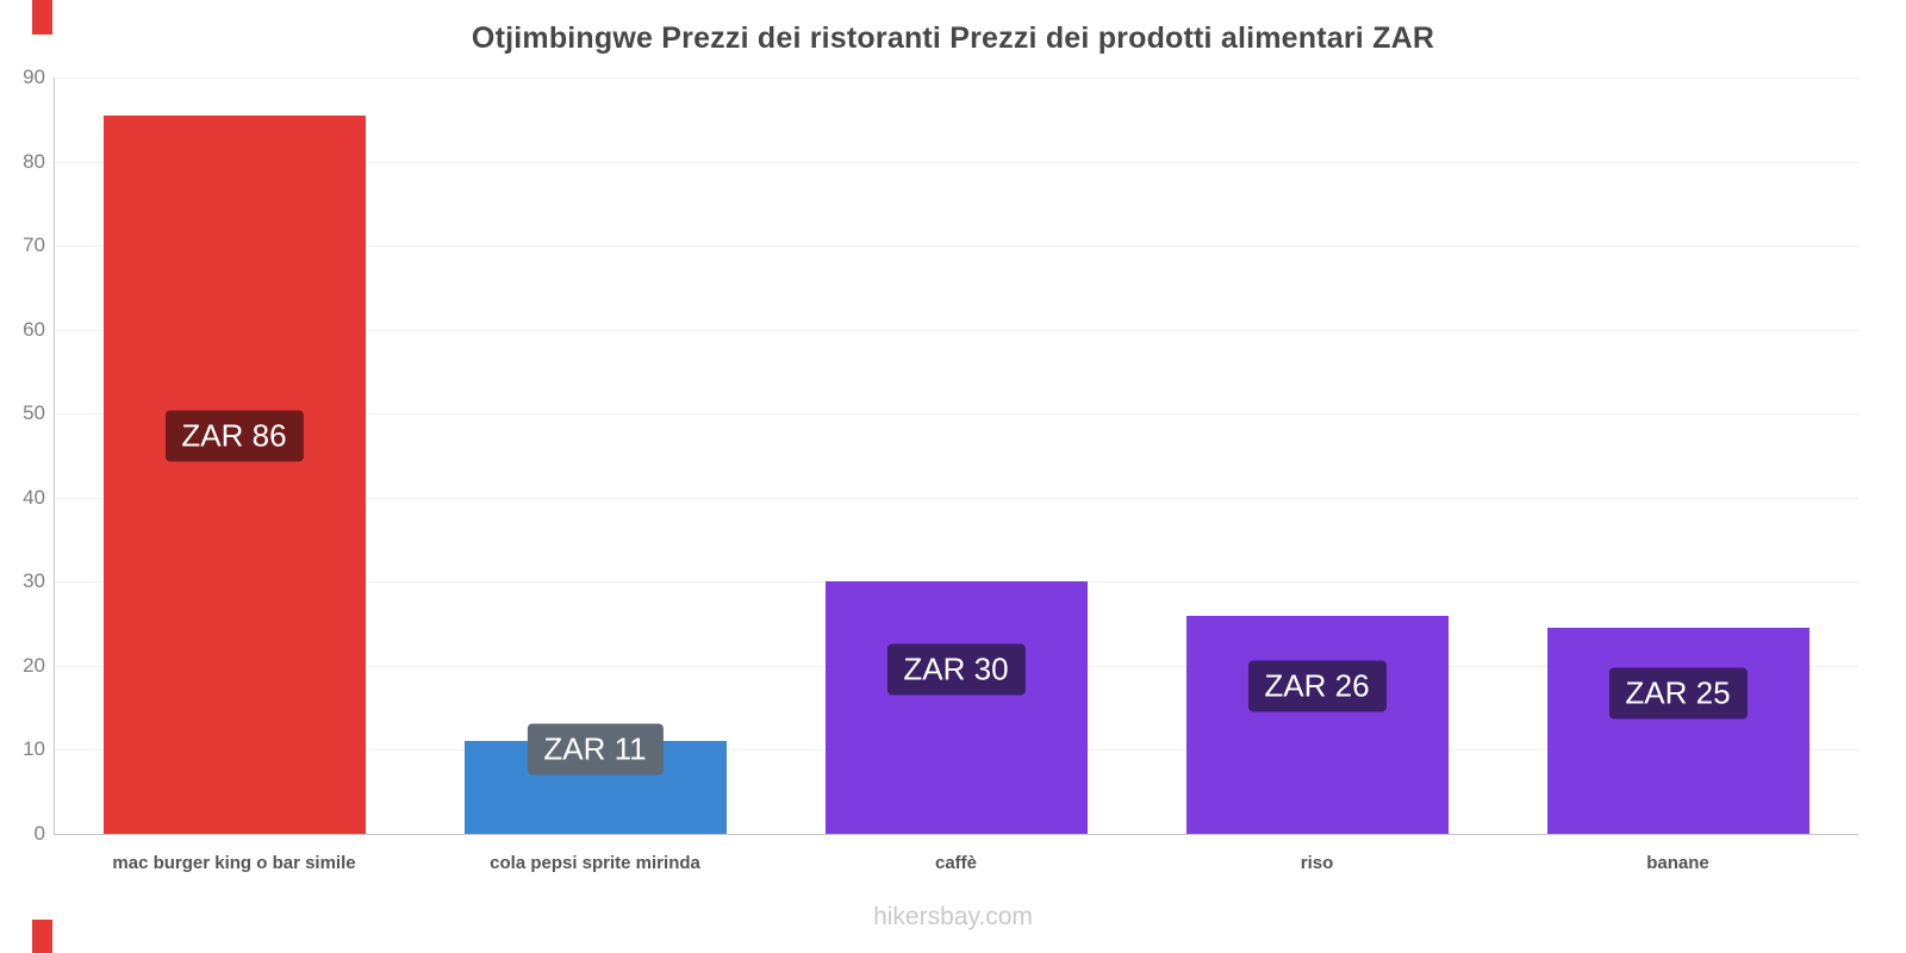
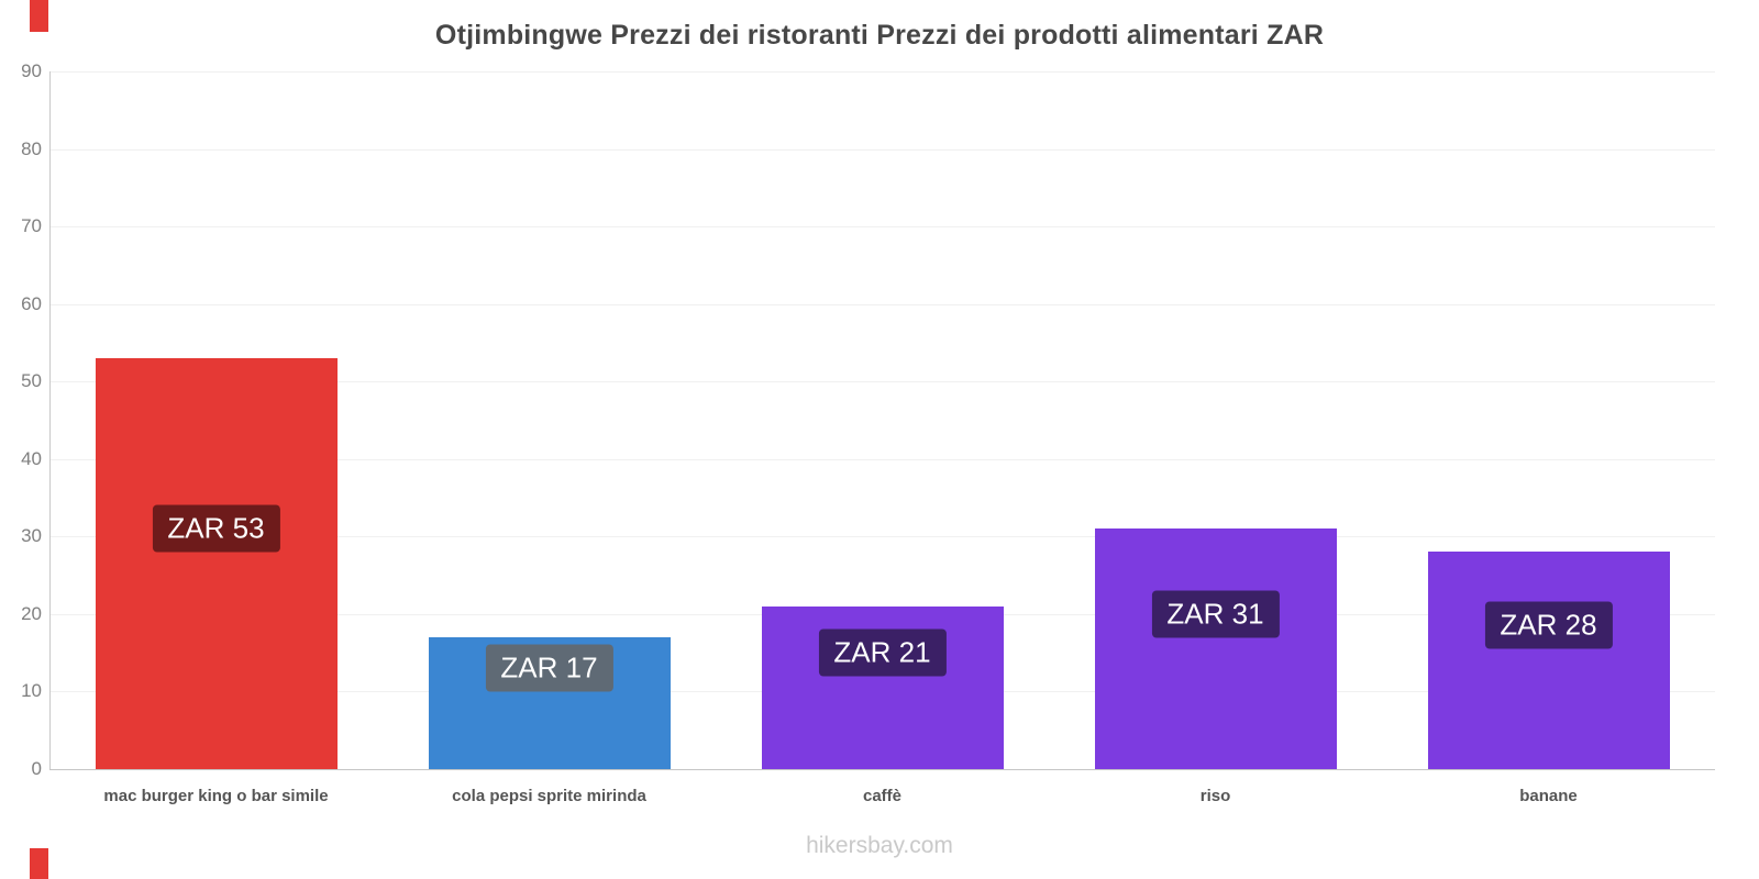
mac burger king o bar simile: 86 -> 53
cola pepsi sprite mirinda: 11 -> 17
caffè: 30 -> 21
riso: 26 -> 31
banane: 25 -> 28
